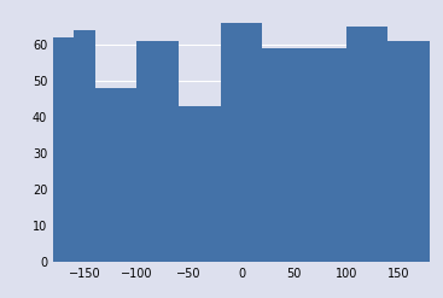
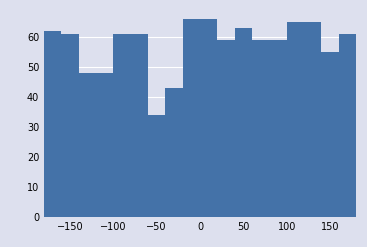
−150: 64 -> 61
−50: 43 -> 34
50: 59 -> 63
150: 61 -> 55
